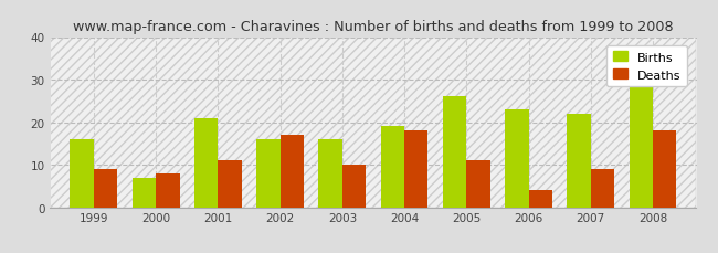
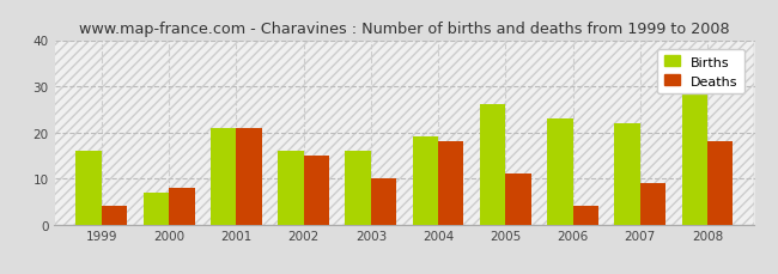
Deaths/1999: 9 -> 4
Deaths/2001: 11 -> 21
Deaths/2002: 17 -> 15
